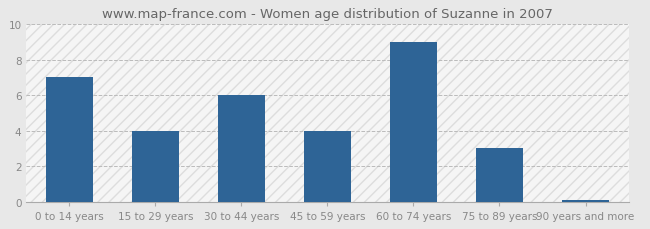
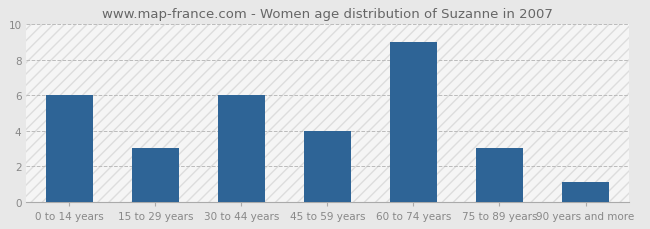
0 to 14 years: 7.0 -> 6.0
15 to 29 years: 4.0 -> 3.0
90 years and more: 0.1 -> 1.1
